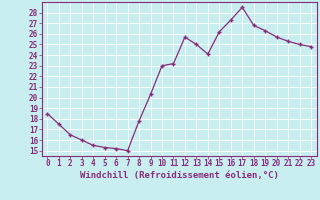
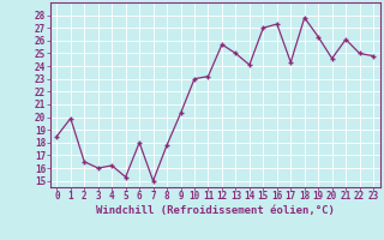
1: 17.5 -> 19.9
4: 15.5 -> 16.2
6: 15.2 -> 18.0
15: 26.2 -> 27.0
17: 28.5 -> 24.3
18: 26.8 -> 27.8
20: 25.7 -> 24.6
21: 25.3 -> 26.1
